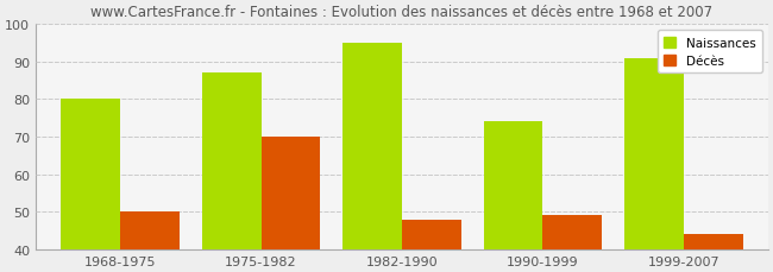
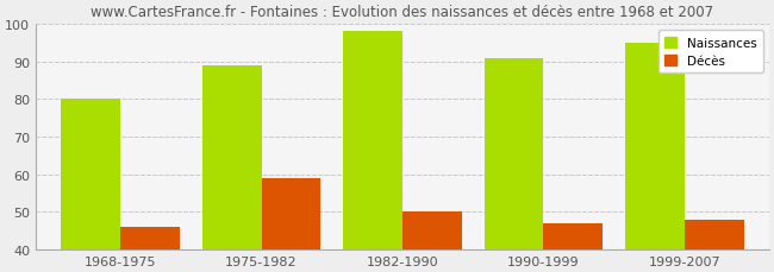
Décès/1968-1975: 50 -> 46
Naissances/1975-1982: 87 -> 89
Décès/1975-1982: 70 -> 59
Naissances/1982-1990: 95 -> 98
Décès/1982-1990: 48 -> 50
Naissances/1990-1999: 74 -> 91
Décès/1990-1999: 49 -> 47
Naissances/1999-2007: 91 -> 95
Décès/1999-2007: 44 -> 48
